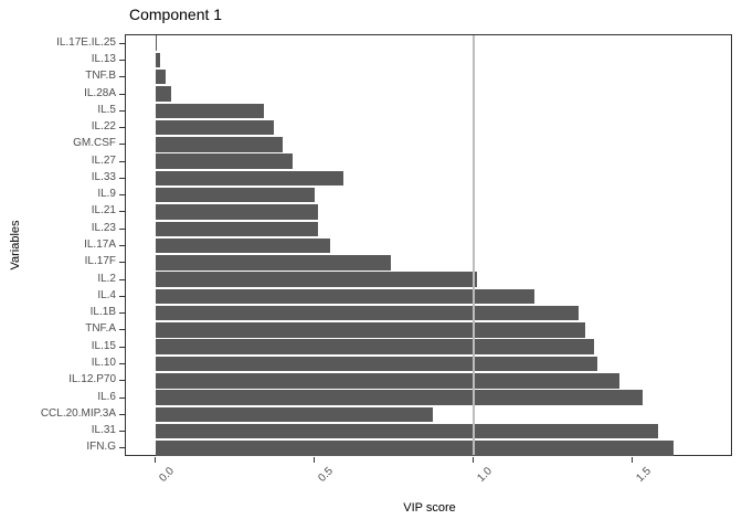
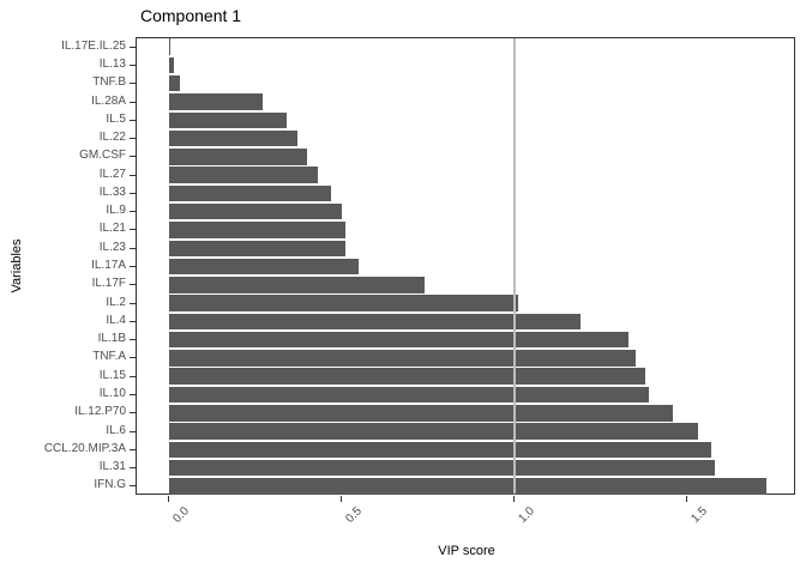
IL.28A: 0.05 -> 0.27
IL.33: 0.59 -> 0.47
CCL.20.MIP.3A: 0.87 -> 1.57
IFN.G: 1.63 -> 1.73
